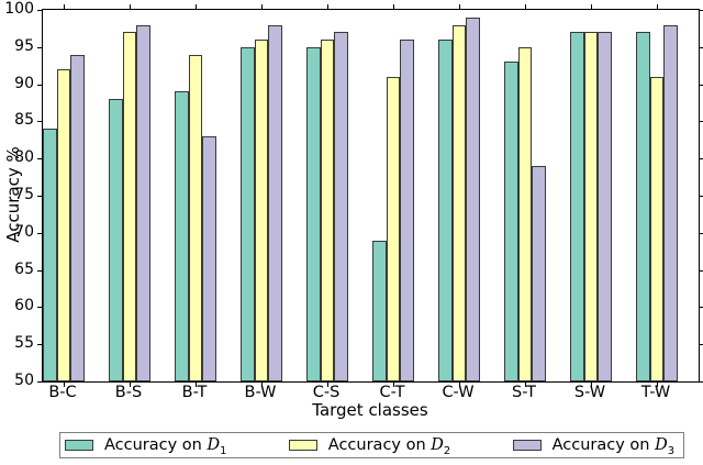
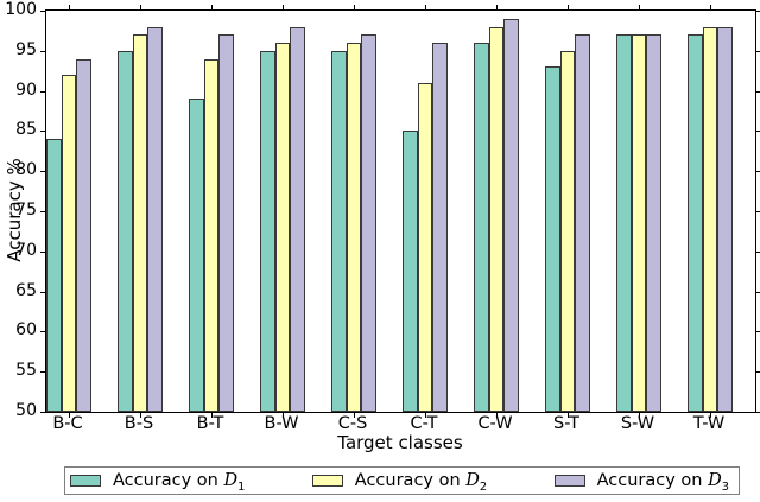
Accuracy on D1/B-S: 88 -> 95
Accuracy on D3/B-T: 83 -> 97
Accuracy on D1/C-T: 69 -> 85
Accuracy on D3/S-T: 79 -> 97
Accuracy on D2/T-W: 91 -> 98
